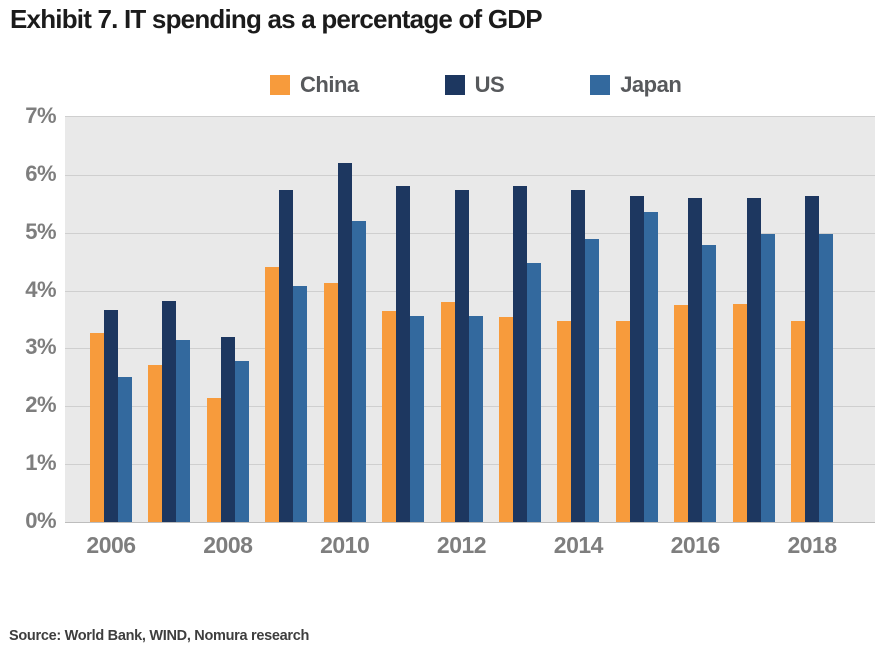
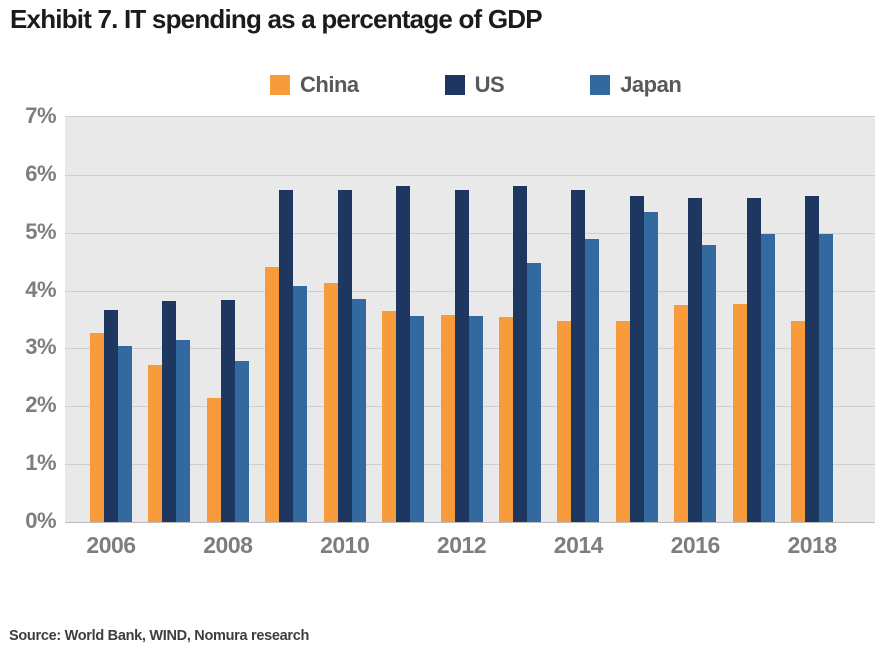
Japan/2006: 2.5% -> 3.0%
US/2008: 3.2% -> 3.8%
US/2010: 6.2% -> 5.7%
Japan/2010: 5.2% -> 3.9%
China/2012: 3.8% -> 3.6%
